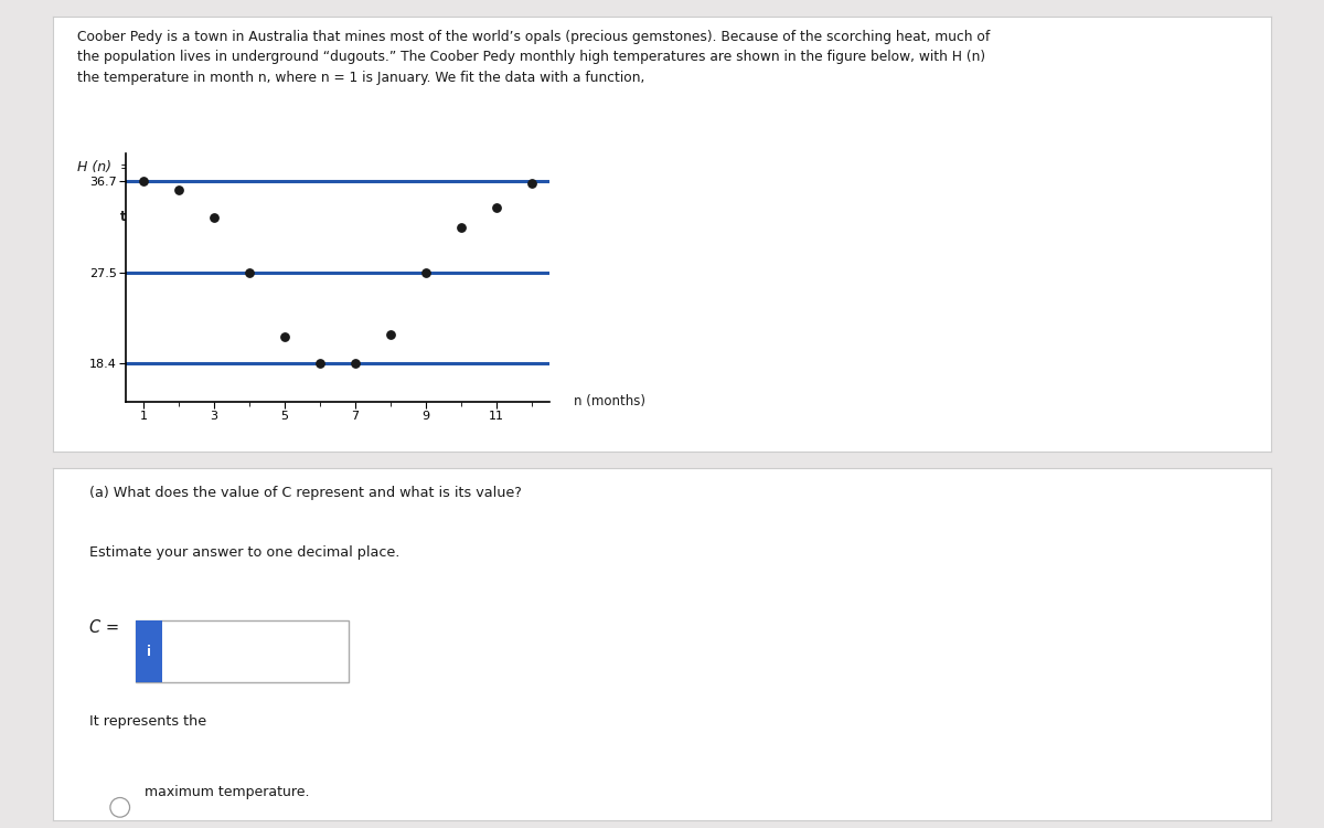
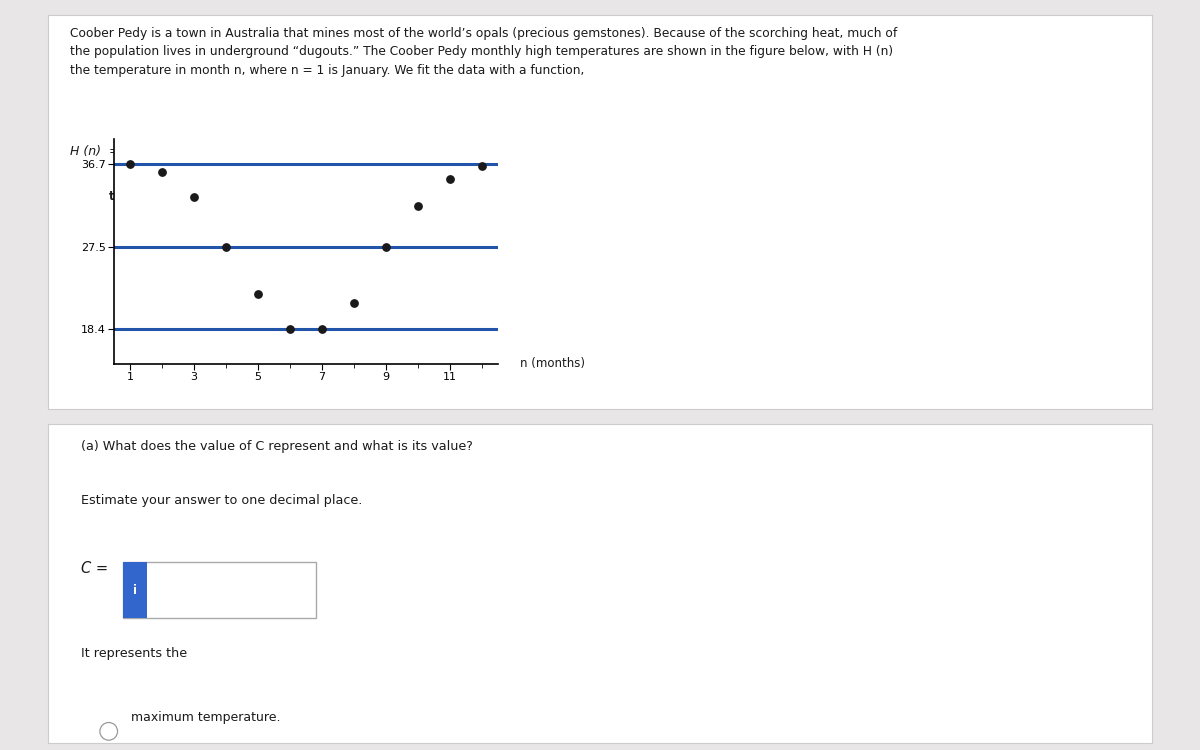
5: 21.0 -> 22.2
11: 34.0 -> 35.0
